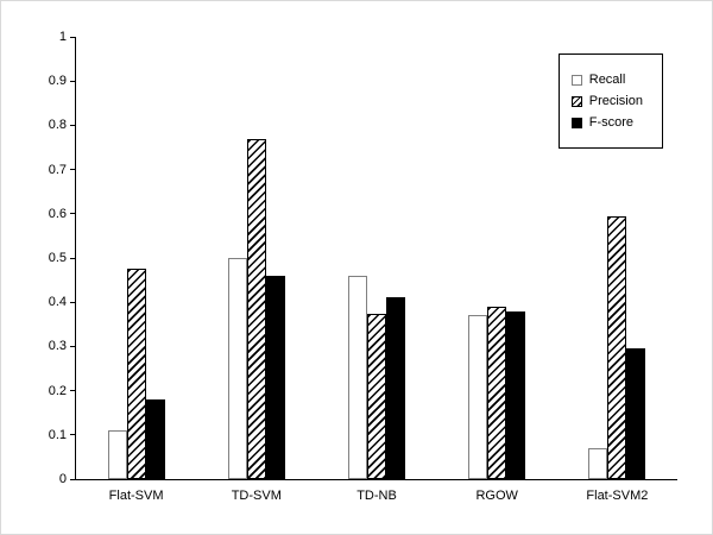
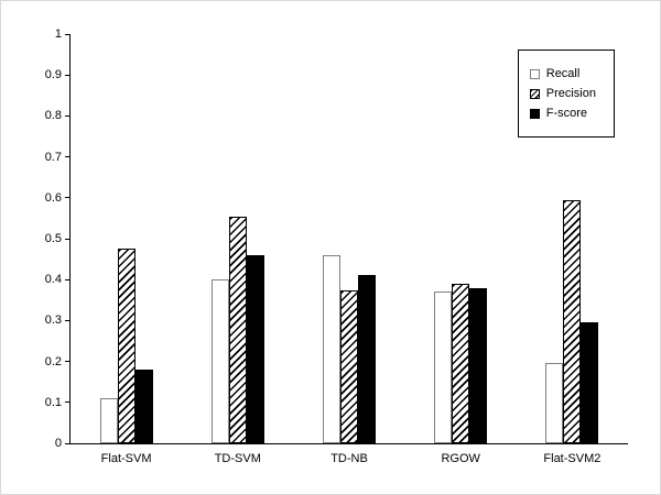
Recall/TD-SVM: 0.50 -> 0.40
Precision/TD-SVM: 0.77 -> 0.56
Recall/Flat-SVM2: 0.07 -> 0.20
